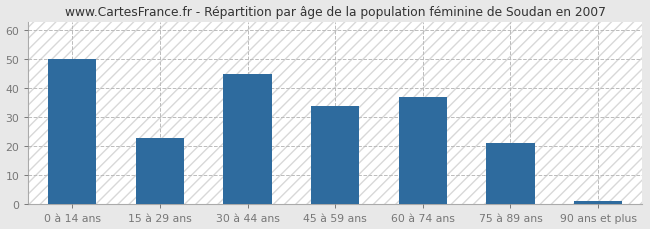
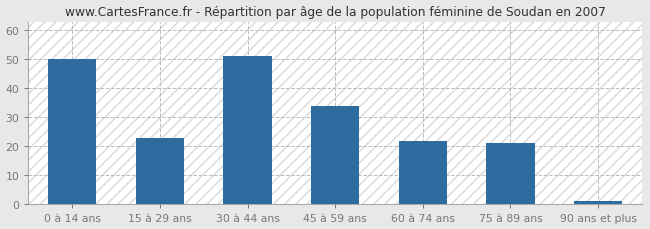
30 à 44 ans: 45.0 -> 51.0
60 à 74 ans: 37.0 -> 22.0
